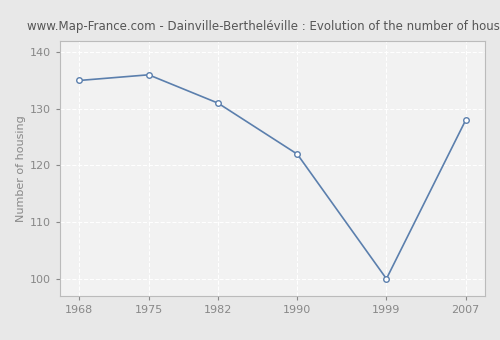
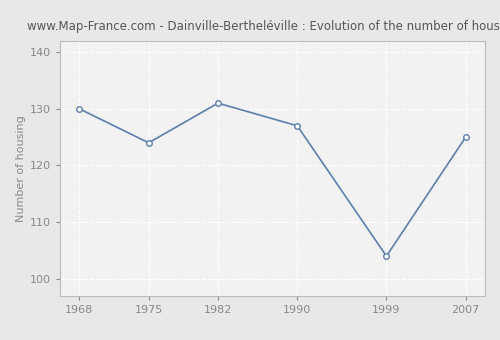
1968: 135 -> 130
1975: 136 -> 124
1990: 122 -> 127
1999: 100 -> 104
2007: 128 -> 125
